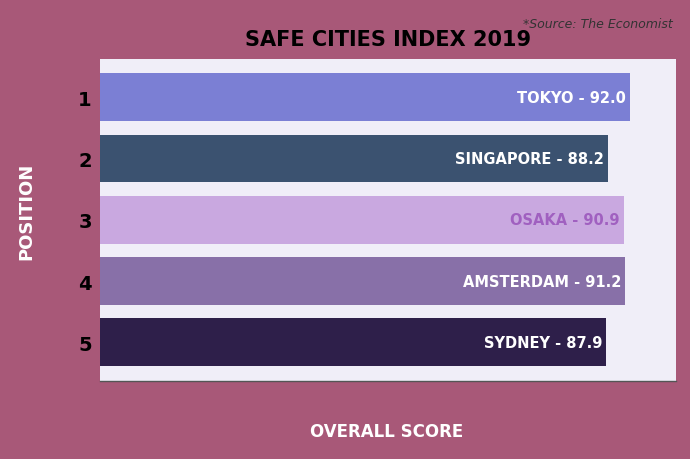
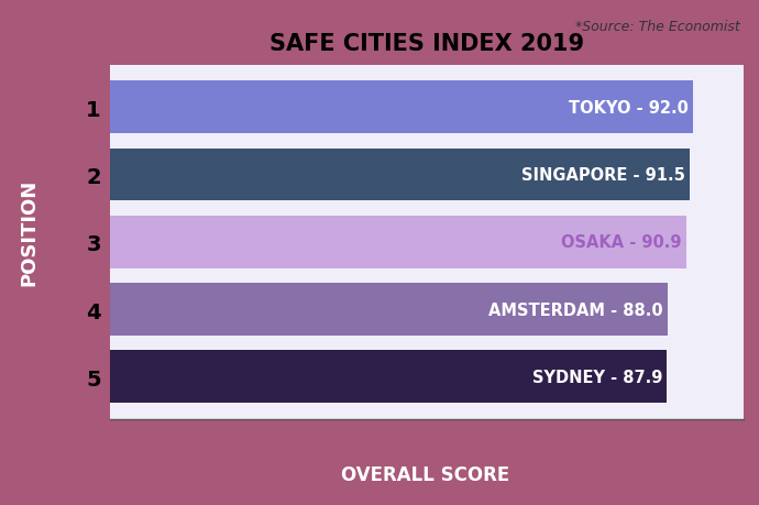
2: 88.2 -> 91.5
4: 91.2 -> 88.0
